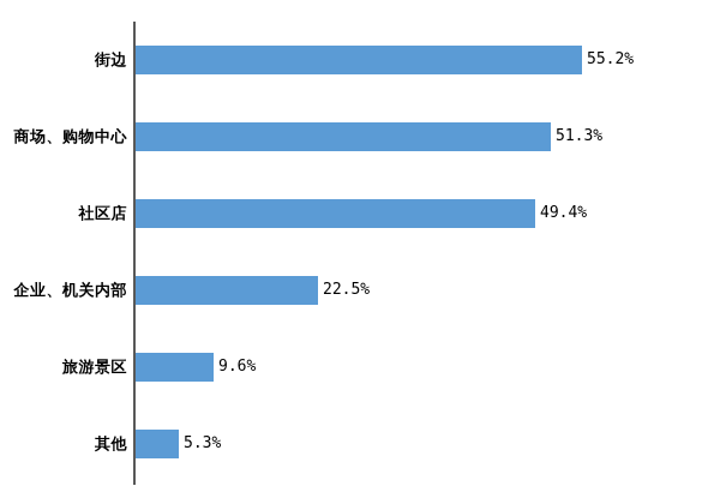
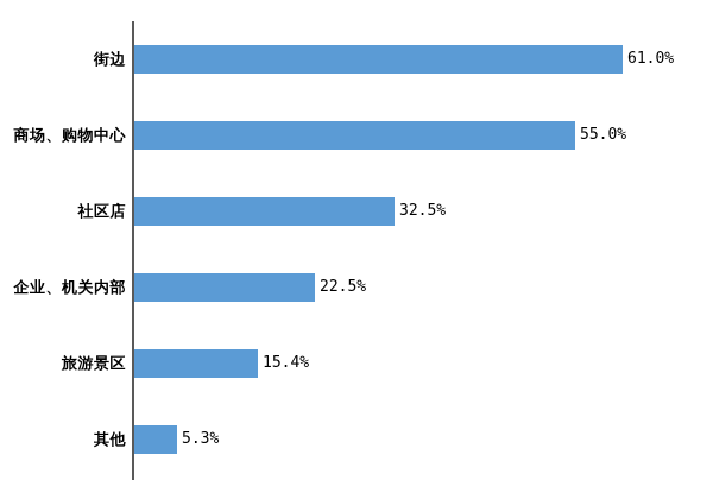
街边: 55.2% -> 61.0%
商场、购物中心: 51.3% -> 55.0%
社区店: 49.4% -> 32.5%
旅游景区: 9.6% -> 15.4%
